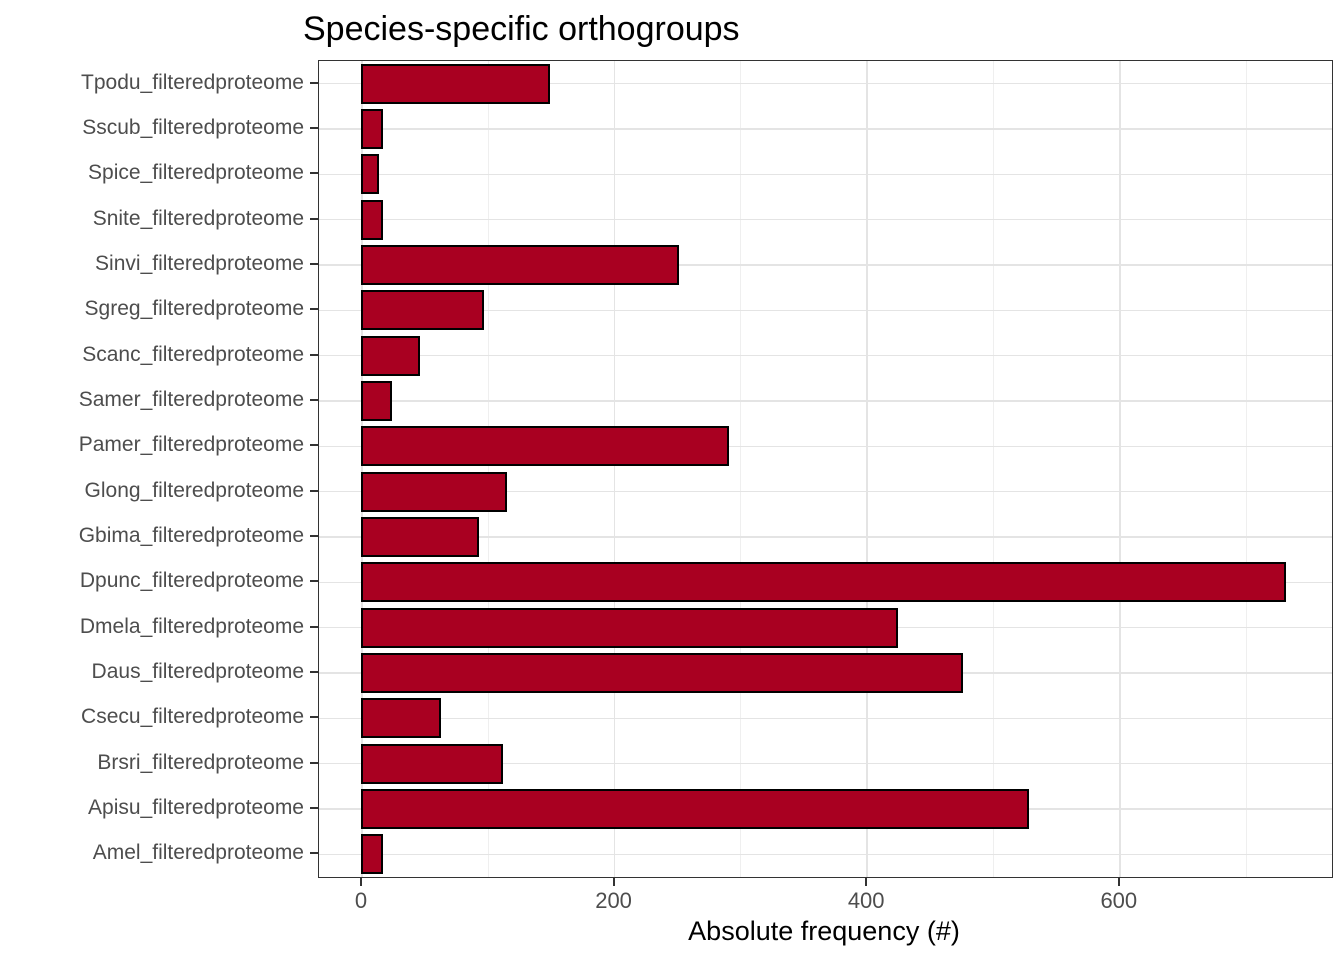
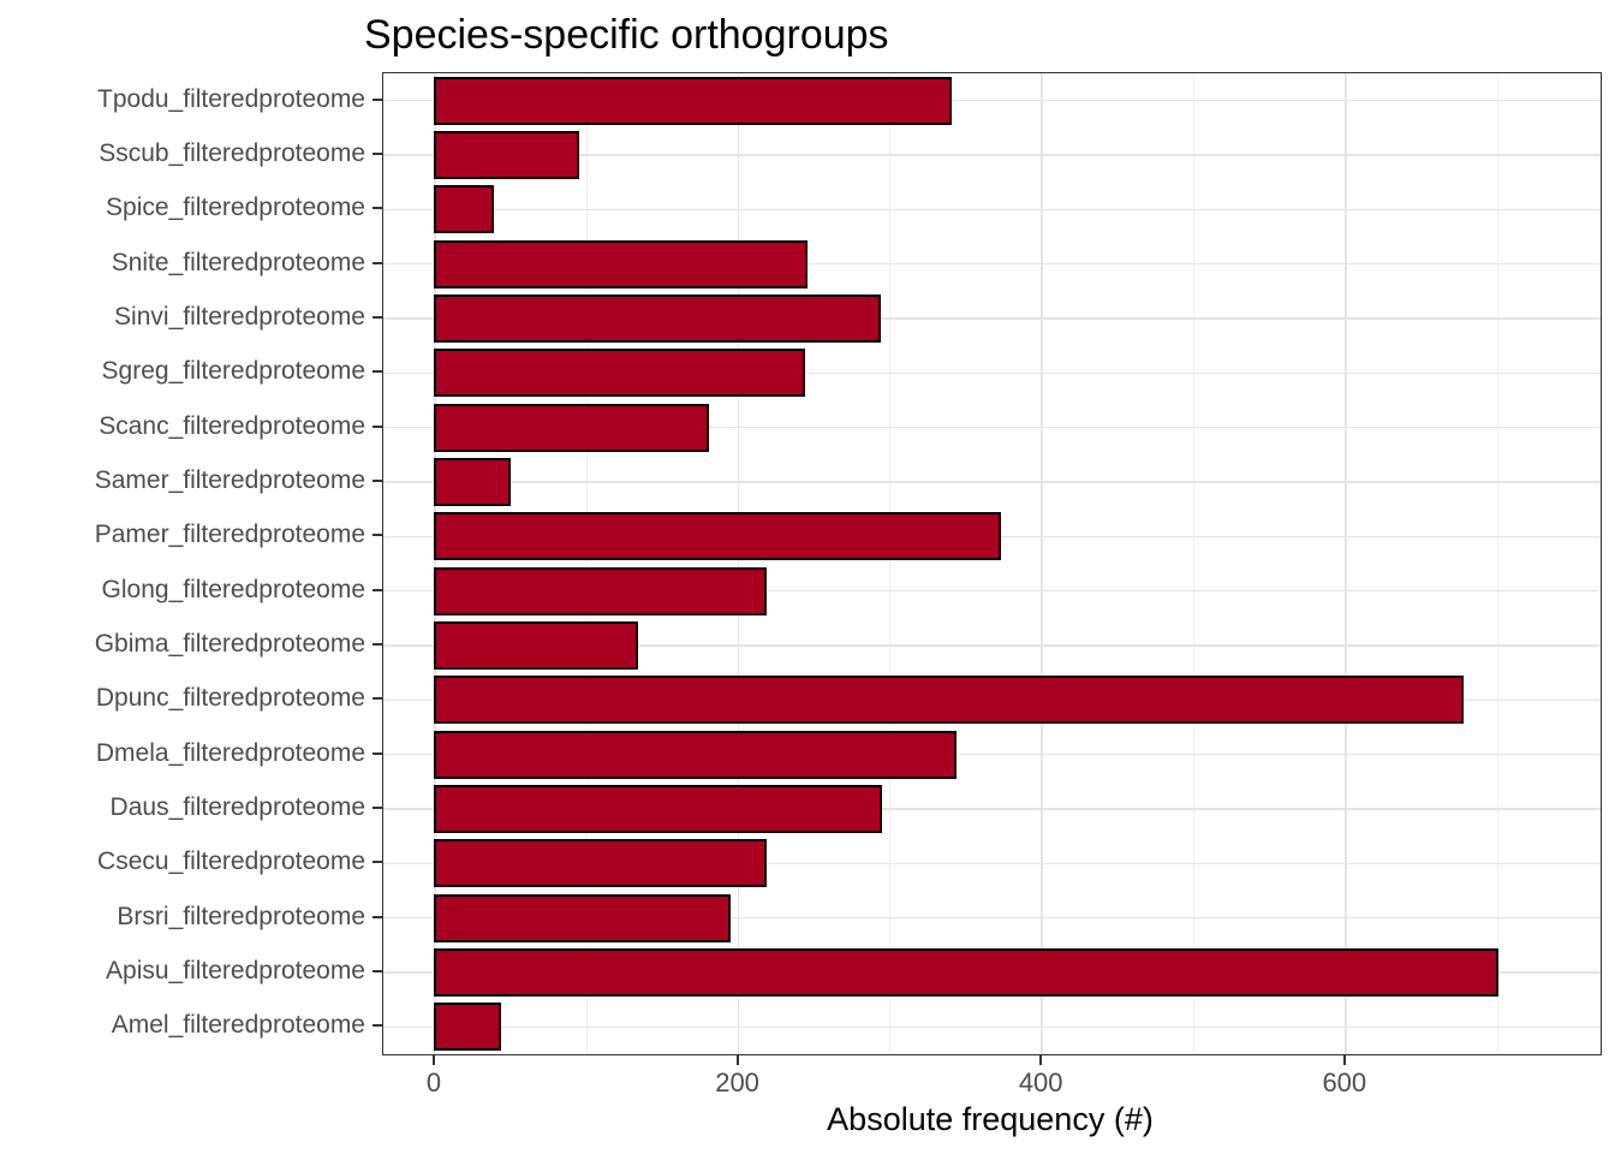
Tpodu_filteredproteome: 148 -> 340
Sscub_filteredproteome: 16 -> 94
Spice_filteredproteome: 13 -> 38
Snite_filteredproteome: 16 -> 245
Sinvi_filteredproteome: 250 -> 293
Sgreg_filteredproteome: 96 -> 243
Scanc_filteredproteome: 45 -> 180
Samer_filteredproteome: 23 -> 49
Pamer_filteredproteome: 290 -> 372
Glong_filteredproteome: 114 -> 218
Gbima_filteredproteome: 92 -> 133
Dpunc_filteredproteome: 731 -> 677
Dmela_filteredproteome: 424 -> 343
Daus_filteredproteome: 475 -> 294
Csecu_filteredproteome: 62 -> 218
Brsri_filteredproteome: 111 -> 194
Apisu_filteredproteome: 527 -> 700
Amel_filteredproteome: 16 -> 43
